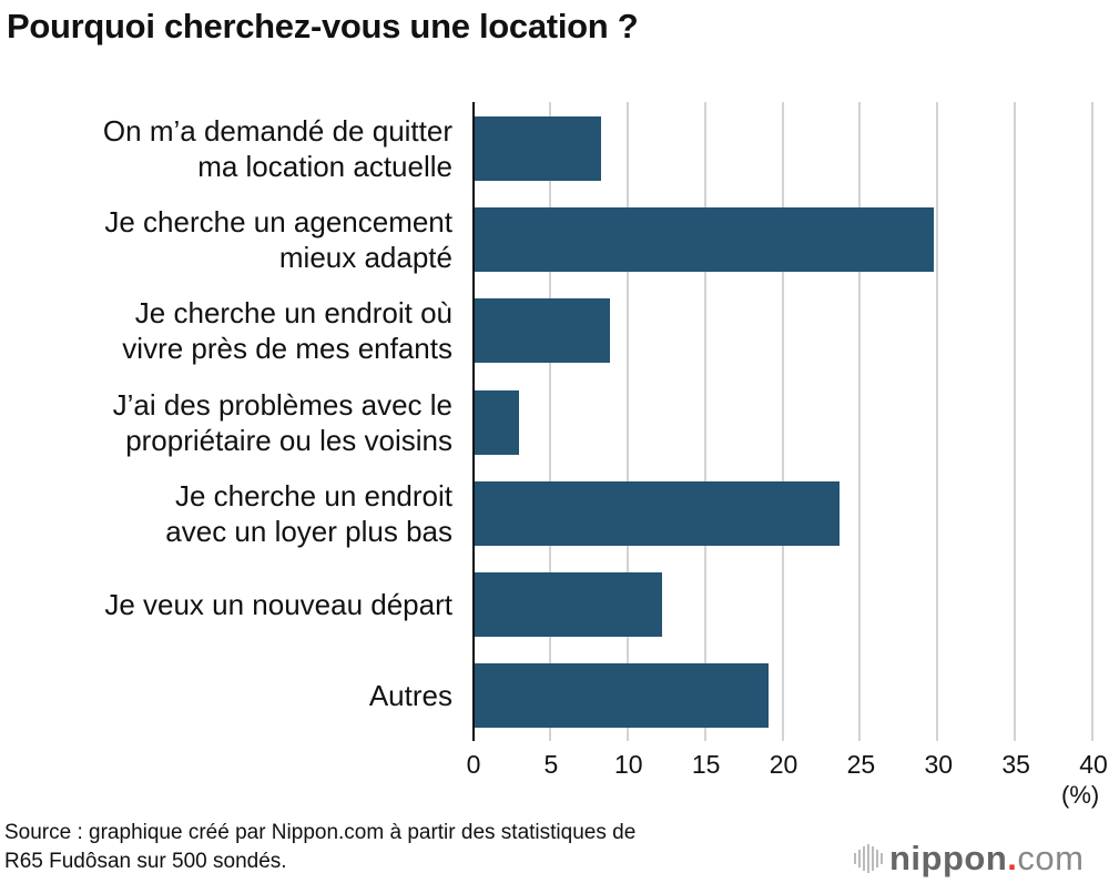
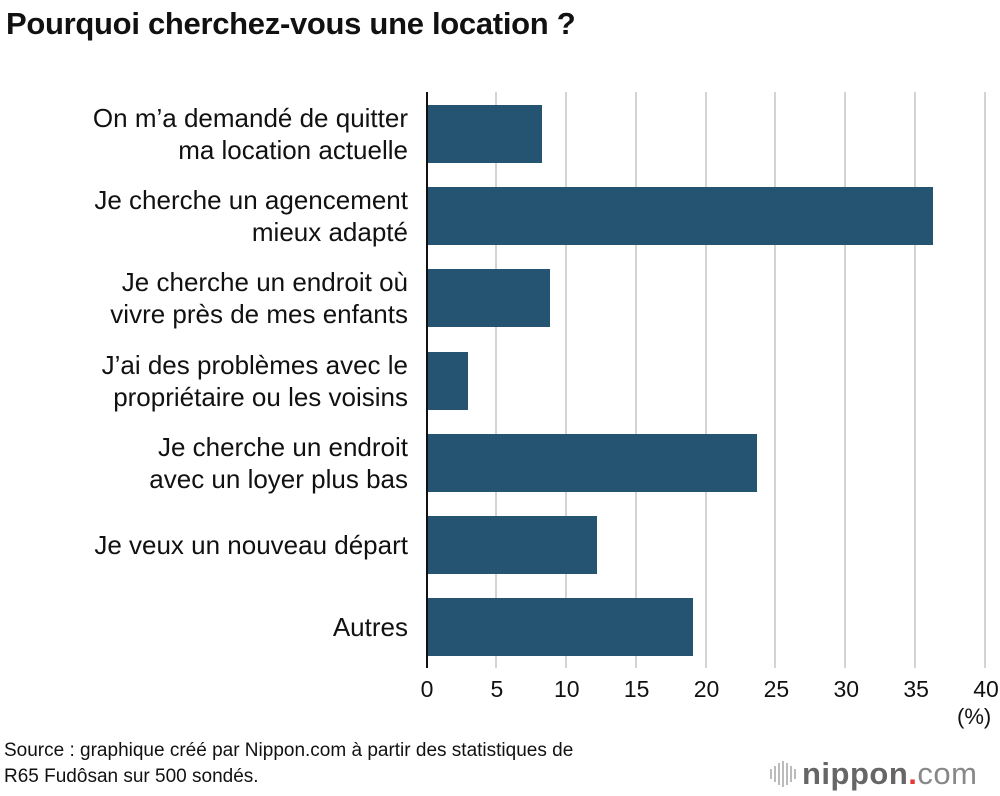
Je cherche un agencement mieux adapté: 29.7 -> 36.2
